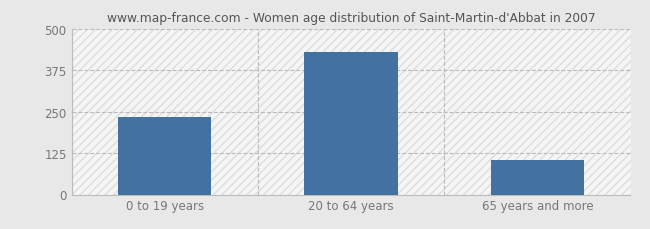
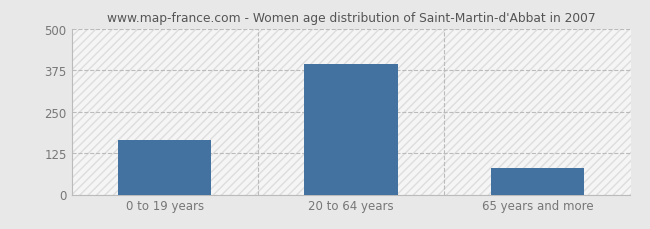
0 to 19 years: 234 -> 165
20 to 64 years: 430 -> 395
65 years and more: 105 -> 80
